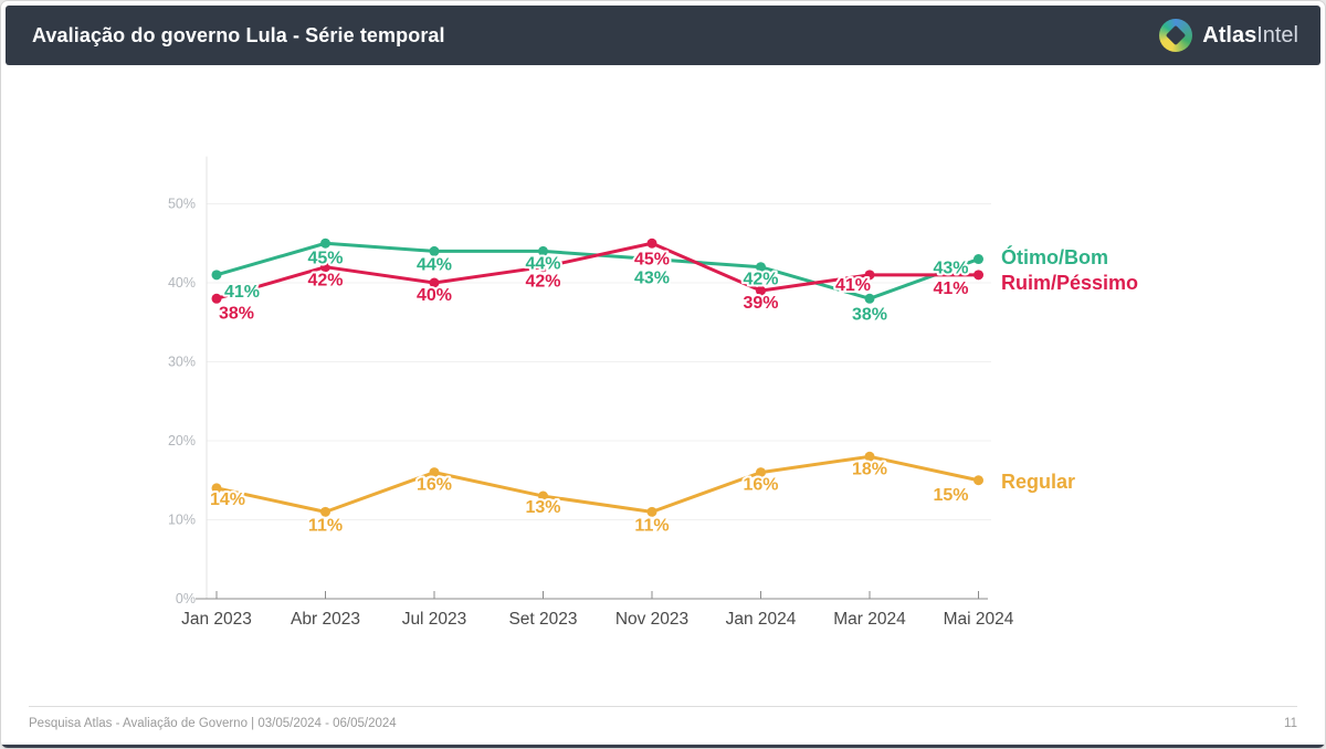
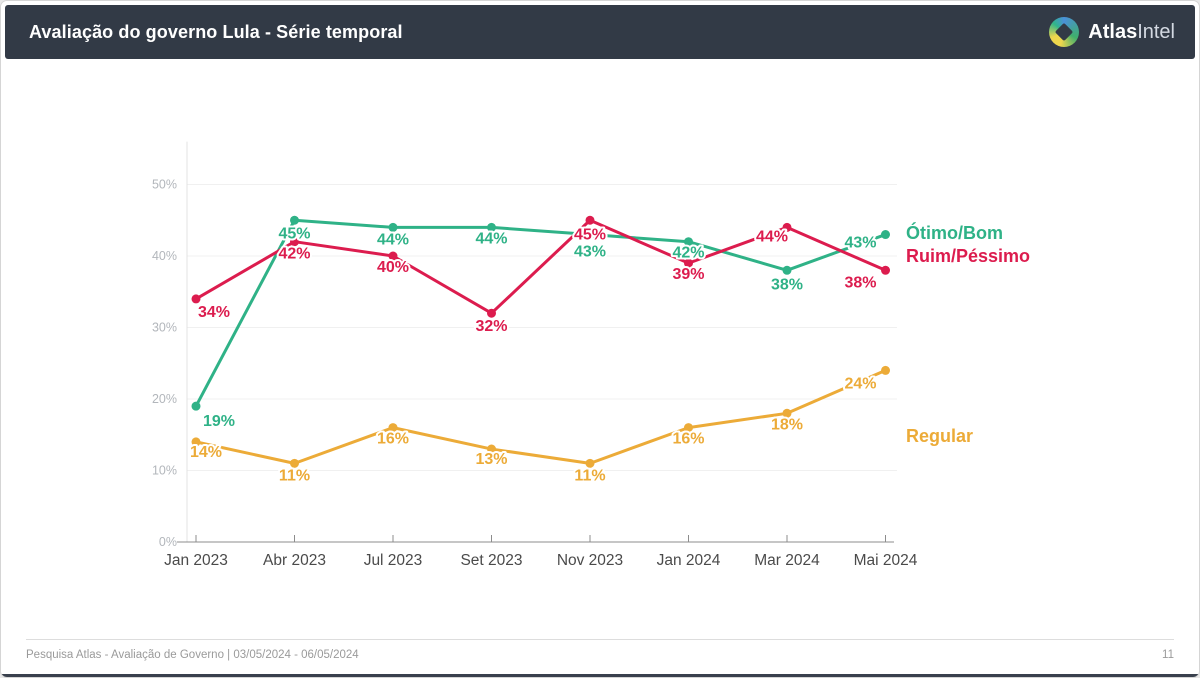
Ótimo/Bom/Jan 2023: 41% -> 19%
Ruim/Péssimo/Jan 2023: 38% -> 34%
Ruim/Péssimo/Set 2023: 42% -> 32%
Ruim/Péssimo/Mar 2024: 41% -> 44%
Ruim/Péssimo/Mai 2024: 41% -> 38%
Regular/Mai 2024: 15% -> 24%
